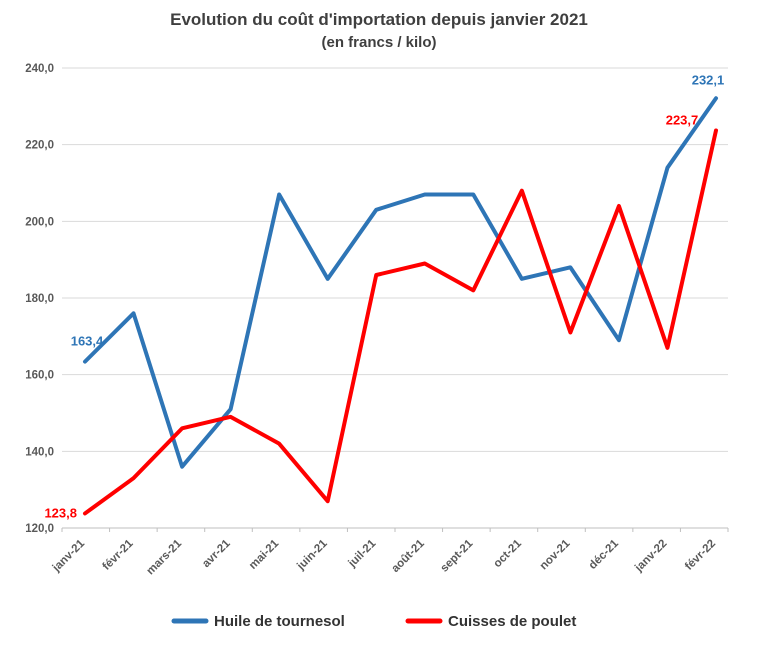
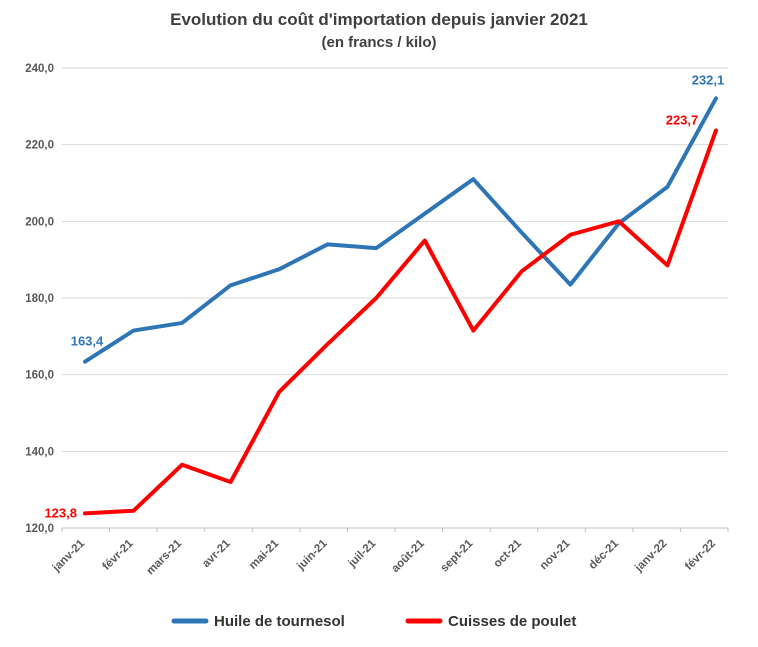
Huile de tournesol/févr-21: 176 -> 172
Cuisses de poulet/févr-21: 133 -> 124
Huile de tournesol/mars-21: 136 -> 174
Cuisses de poulet/mars-21: 146 -> 136
Huile de tournesol/avr-21: 151 -> 183
Cuisses de poulet/avr-21: 149 -> 132
Huile de tournesol/mai-21: 207 -> 188
Cuisses de poulet/mai-21: 142 -> 156
Huile de tournesol/juin-21: 185 -> 194
Cuisses de poulet/juin-21: 127 -> 168
Huile de tournesol/juil-21: 203 -> 193
Cuisses de poulet/juil-21: 186 -> 180
Huile de tournesol/août-21: 207 -> 202
Cuisses de poulet/août-21: 189 -> 195
Huile de tournesol/sept-21: 207 -> 211
Cuisses de poulet/sept-21: 182 -> 172
Huile de tournesol/oct-21: 185 -> 197
Cuisses de poulet/oct-21: 208 -> 187
Huile de tournesol/nov-21: 188 -> 184
Cuisses de poulet/nov-21: 171 -> 196
Huile de tournesol/déc-21: 169 -> 200
Cuisses de poulet/déc-21: 204 -> 200
Huile de tournesol/janv-22: 214 -> 209
Cuisses de poulet/janv-22: 167 -> 188
